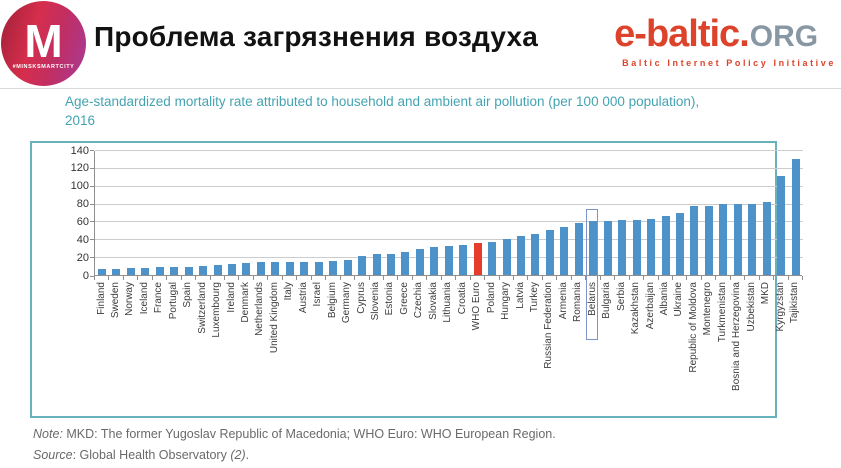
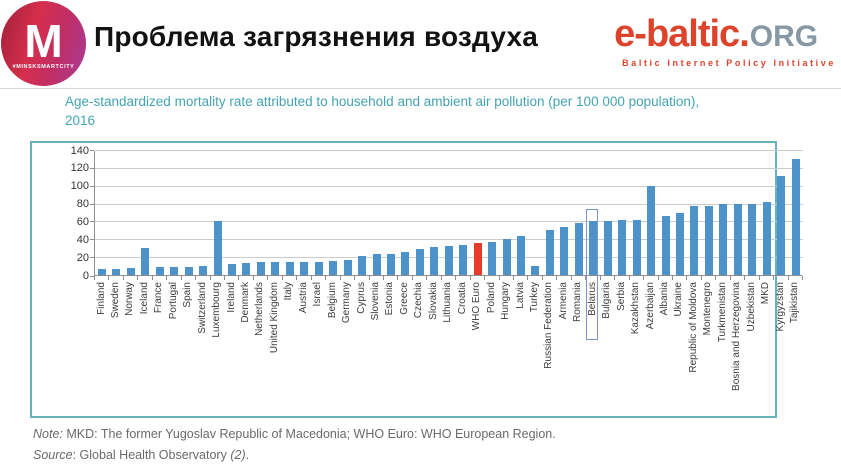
Iceland: 10 -> 30
Luxembourg: 10 -> 60
Turkey: 50 -> 10
Azerbaijan: 60 -> 100
